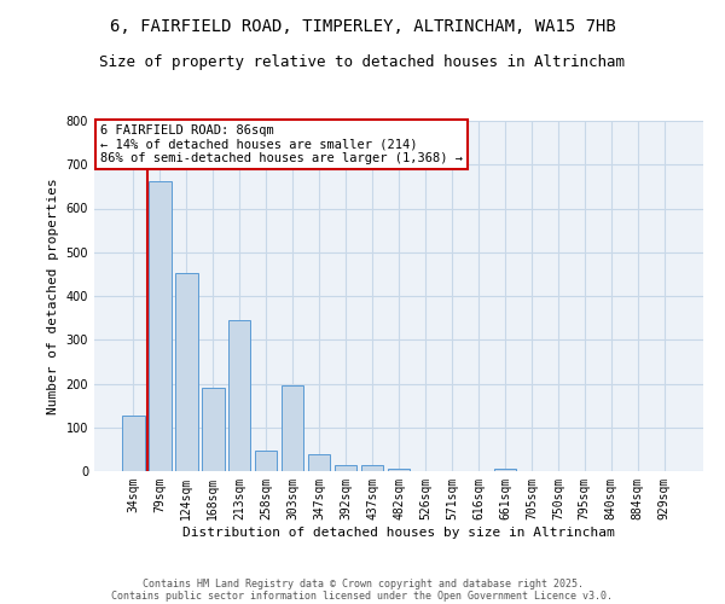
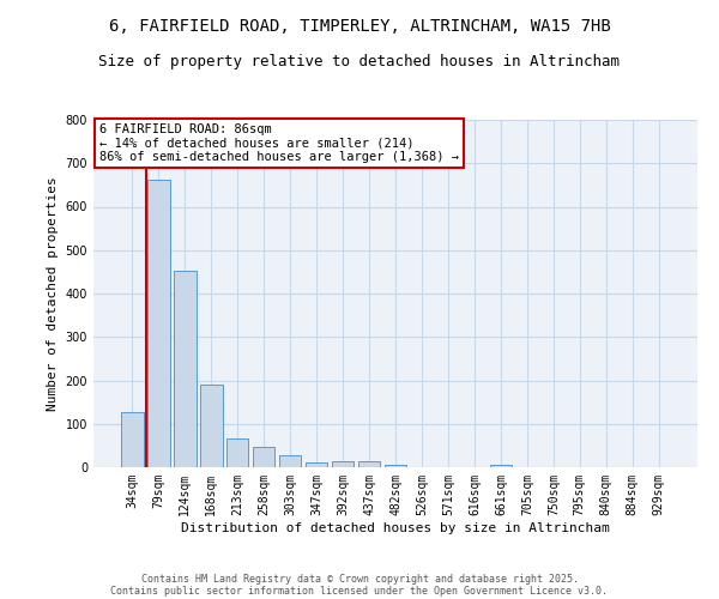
213sqm: 345 -> 65
303sqm: 195 -> 27
347sqm: 40 -> 12
